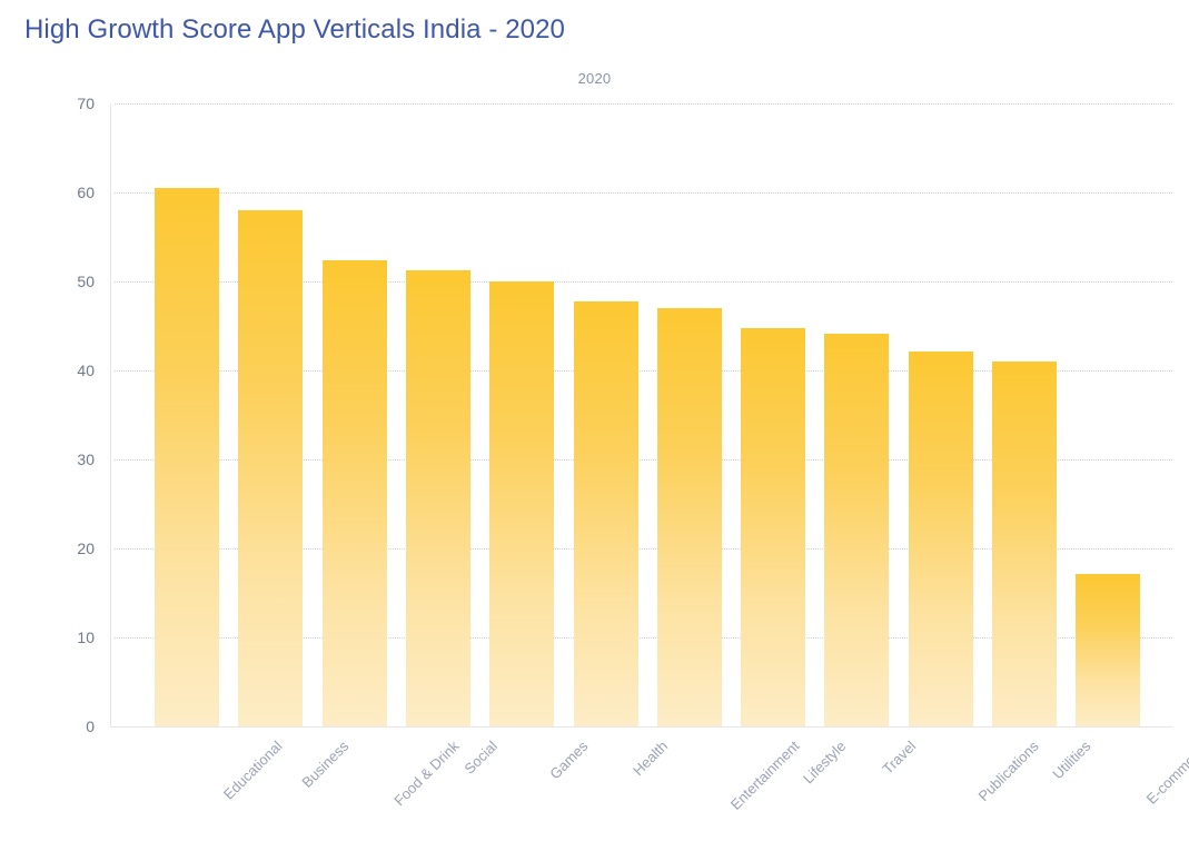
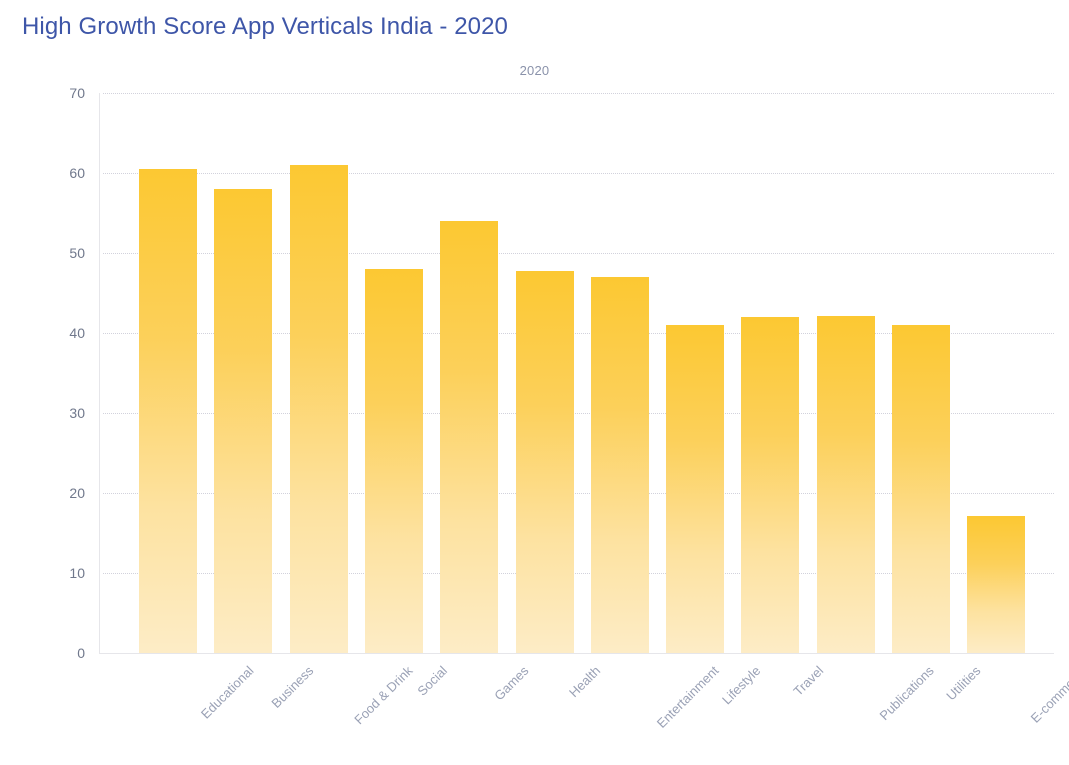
Food & Drink: 52 -> 61
Social: 51 -> 48
Games: 50 -> 54
Lifestyle: 45 -> 41
Travel: 44 -> 42
